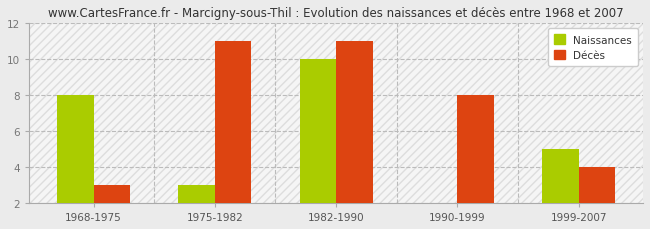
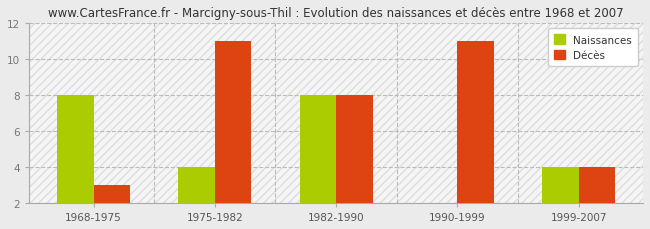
Naissances/1975-1982: 3 -> 4
Naissances/1982-1990: 10 -> 8
Décès/1982-1990: 11 -> 8
Décès/1990-1999: 8 -> 11
Naissances/1999-2007: 5 -> 4
